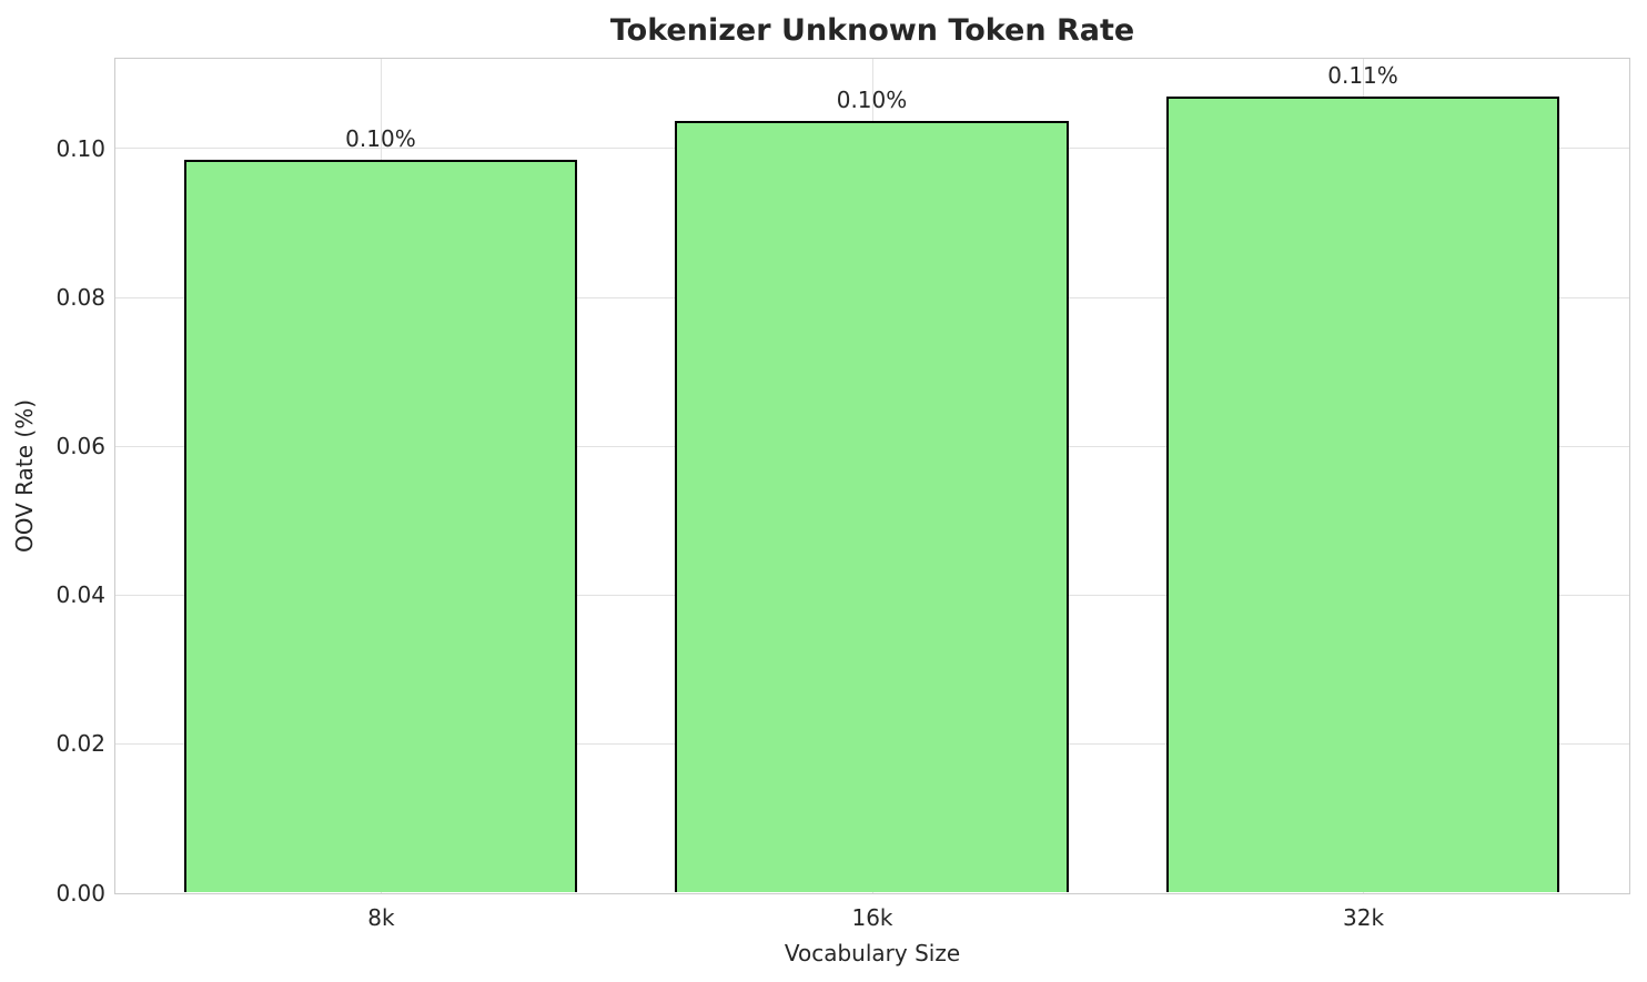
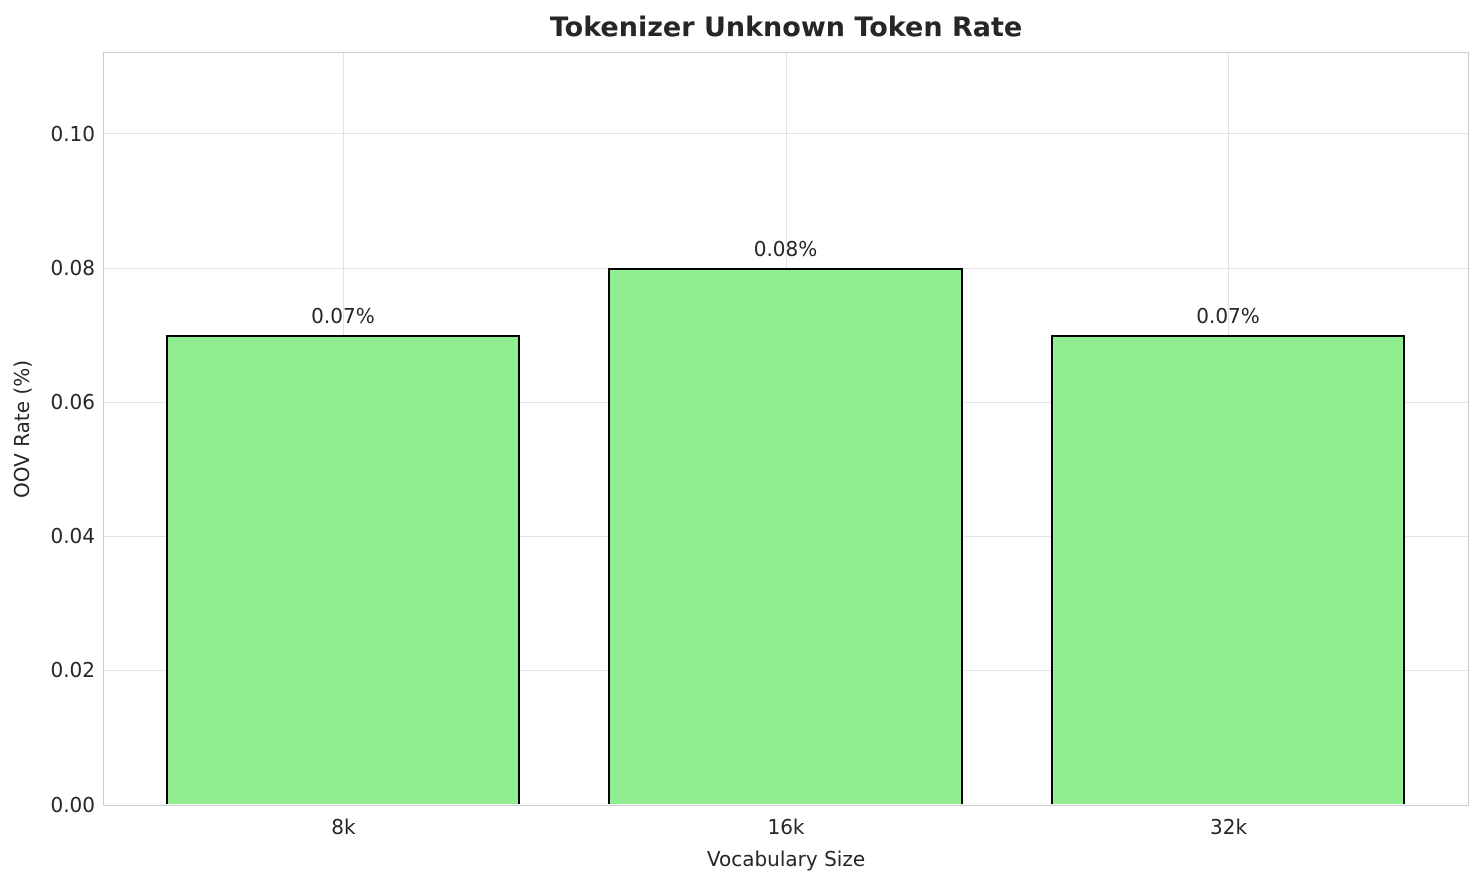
8k: 0.10% -> 0.07%
16k: 0.10% -> 0.08%
32k: 0.11% -> 0.07%
